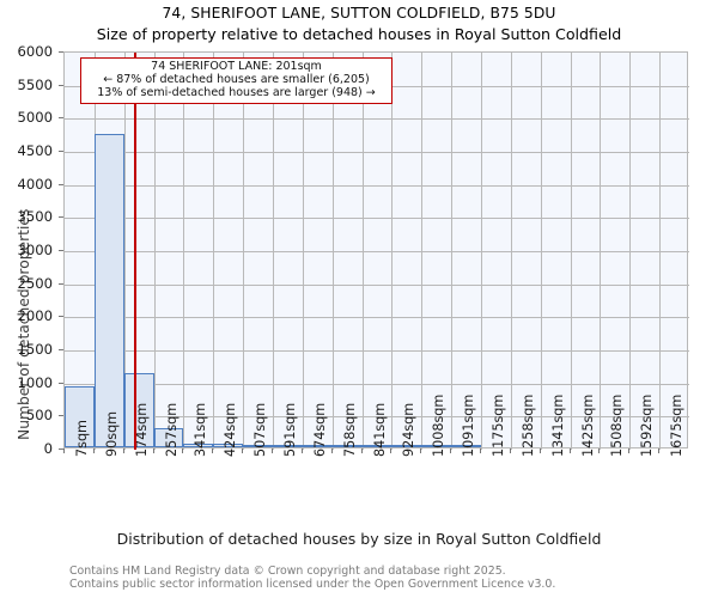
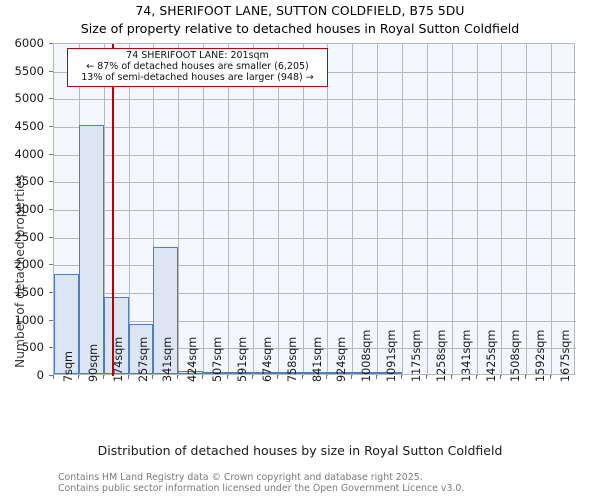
7sqm: 900 -> 1800
90sqm: 4700 -> 4500
174sqm: 1100 -> 1400
257sqm: 300 -> 900
341sqm: 100 -> 2300
